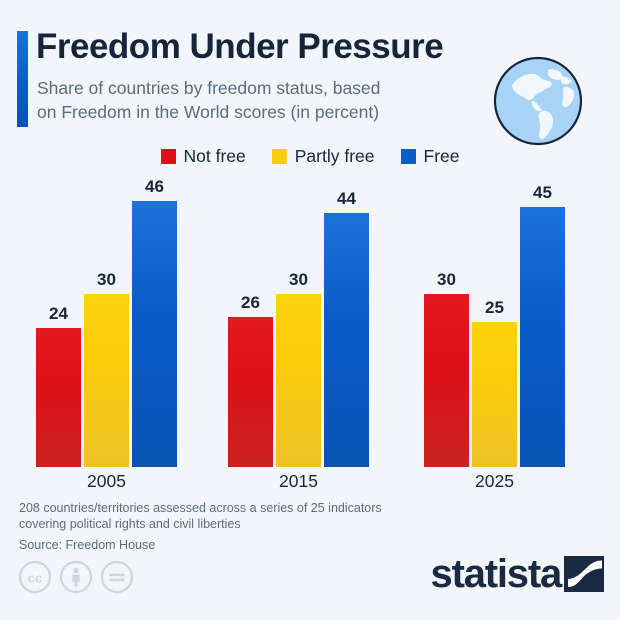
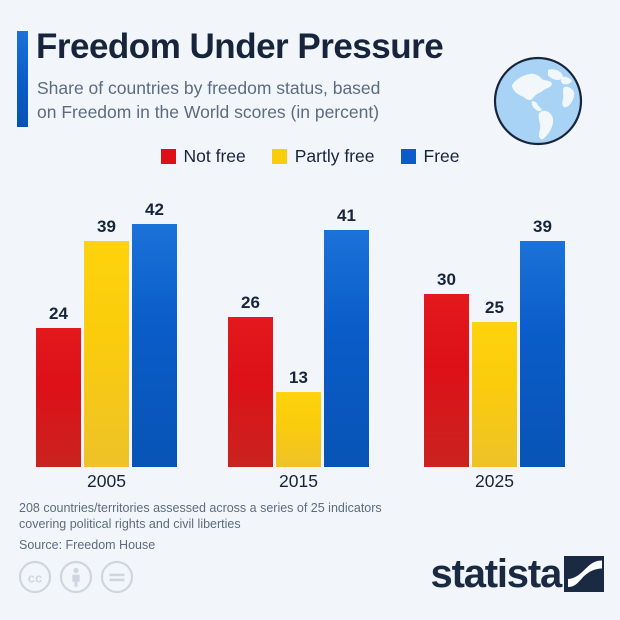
Partly free/2005: 30 -> 39
Free/2005: 46 -> 42
Partly free/2015: 30 -> 13
Free/2015: 44 -> 41
Free/2025: 45 -> 39
